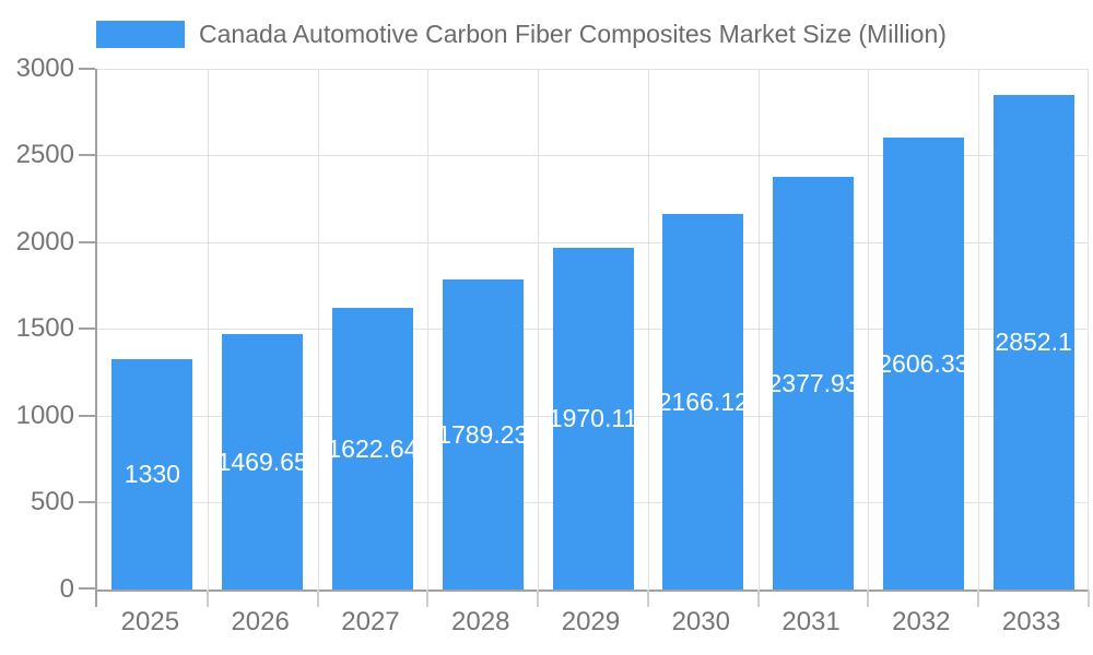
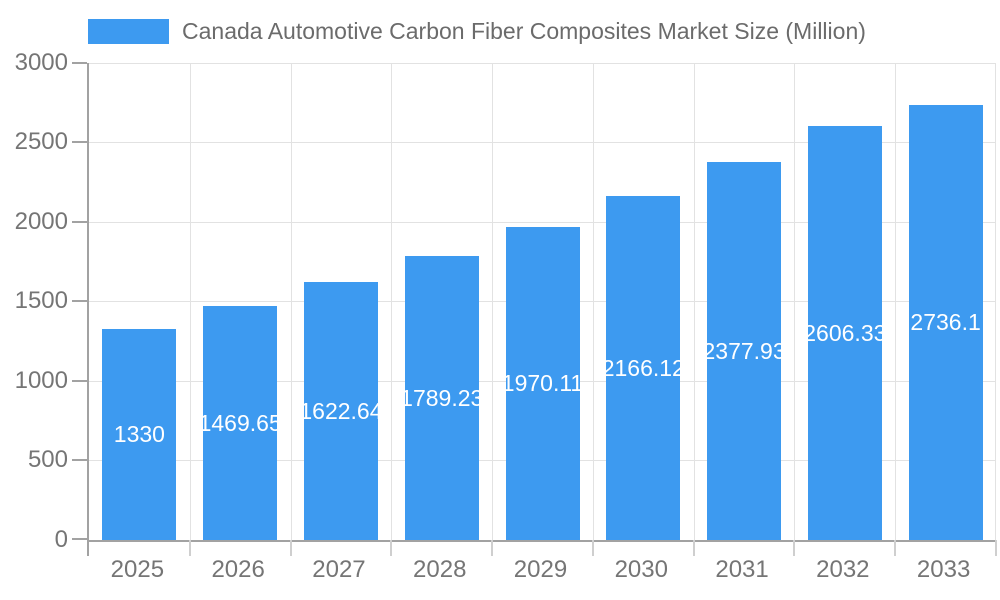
2033: 2852.1 -> 2736.1
